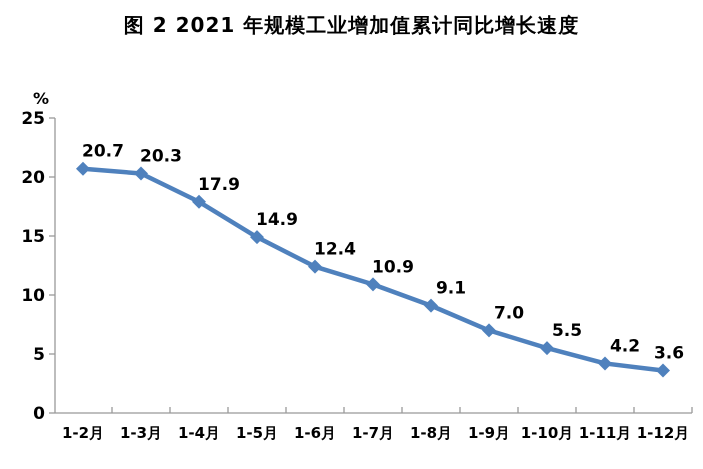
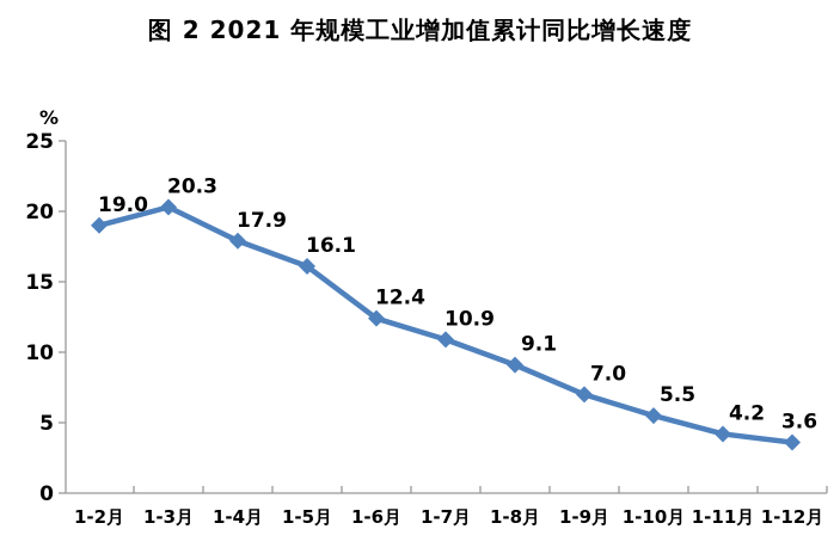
1-2月: 20.7 -> 19.0
1-5月: 14.9 -> 16.1
